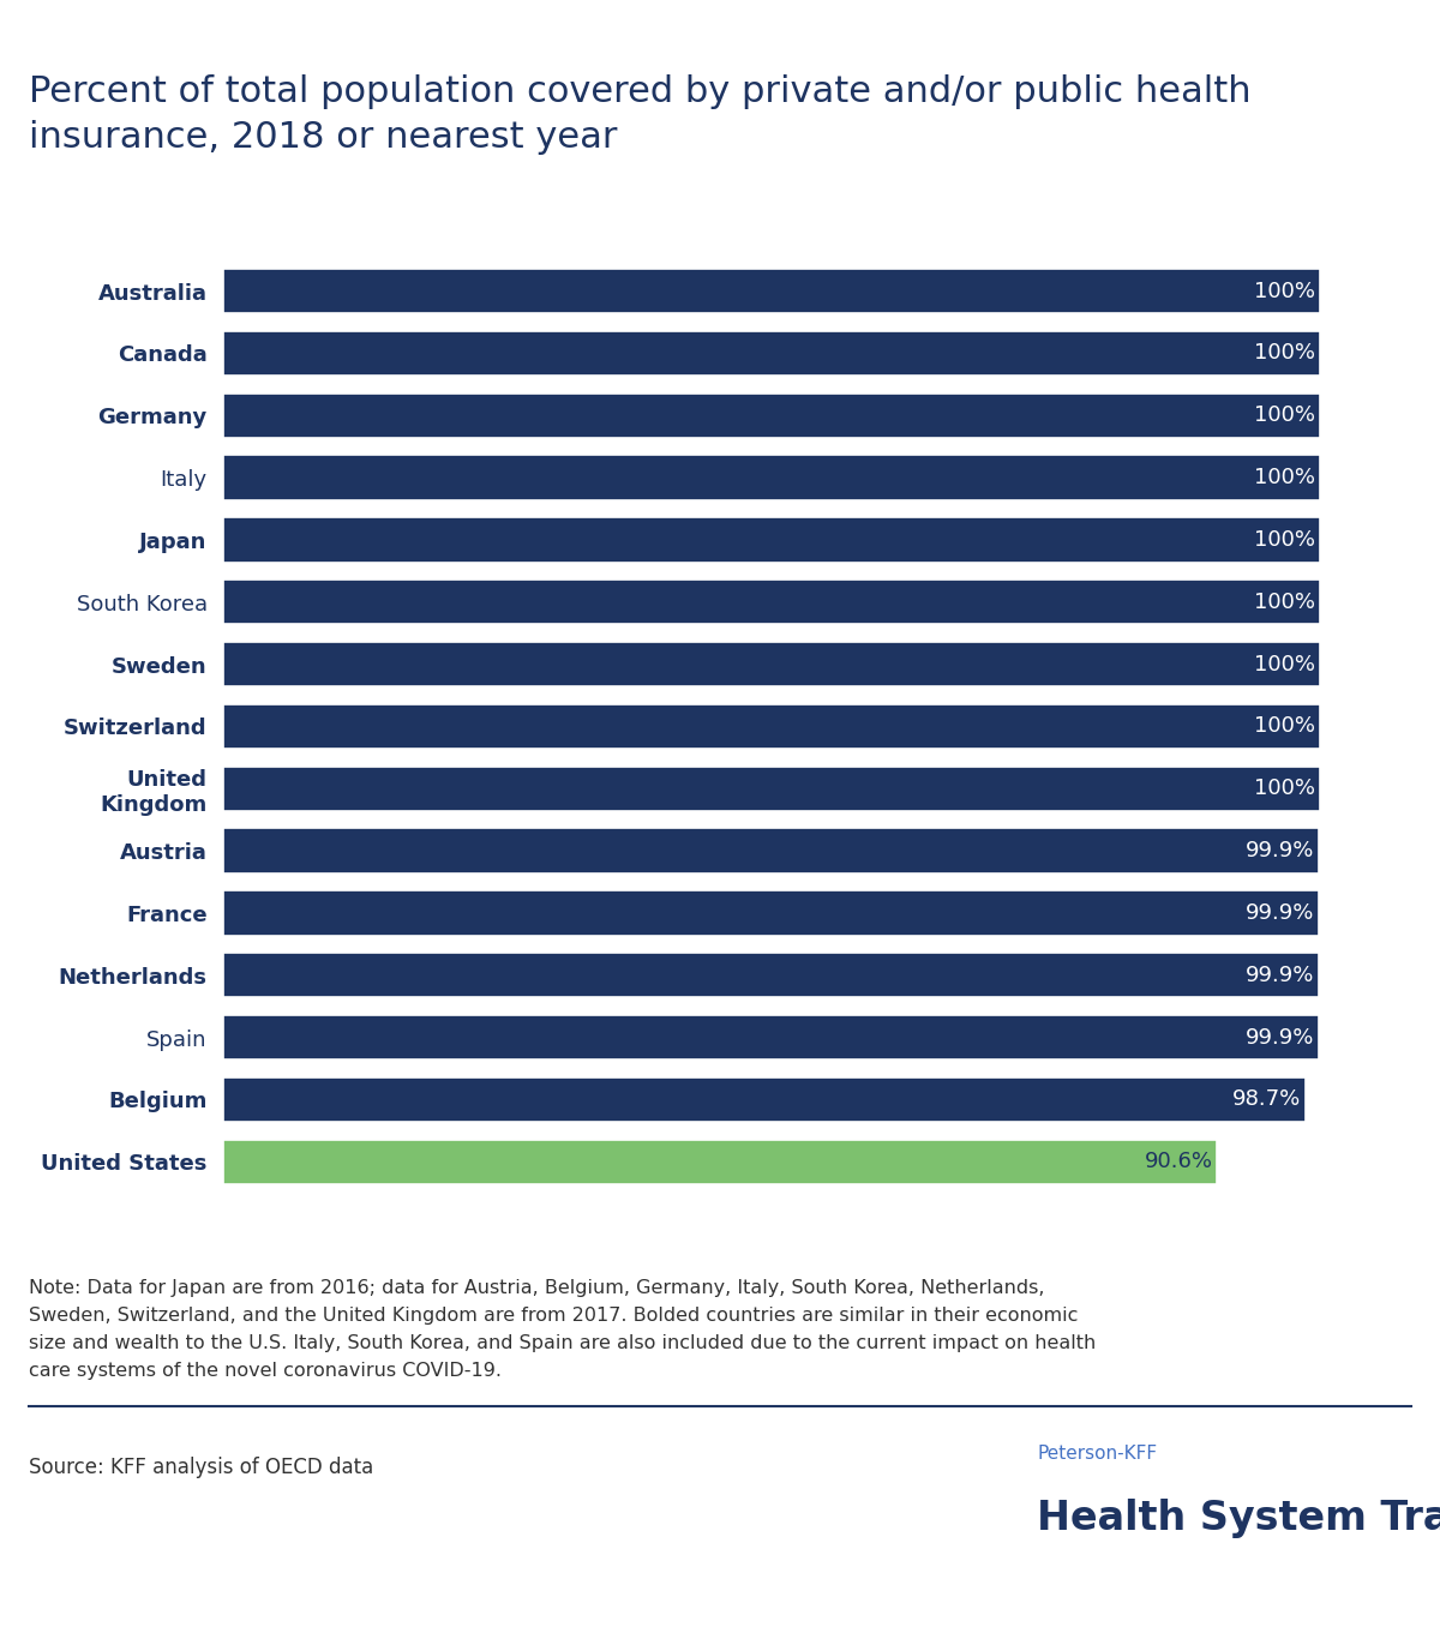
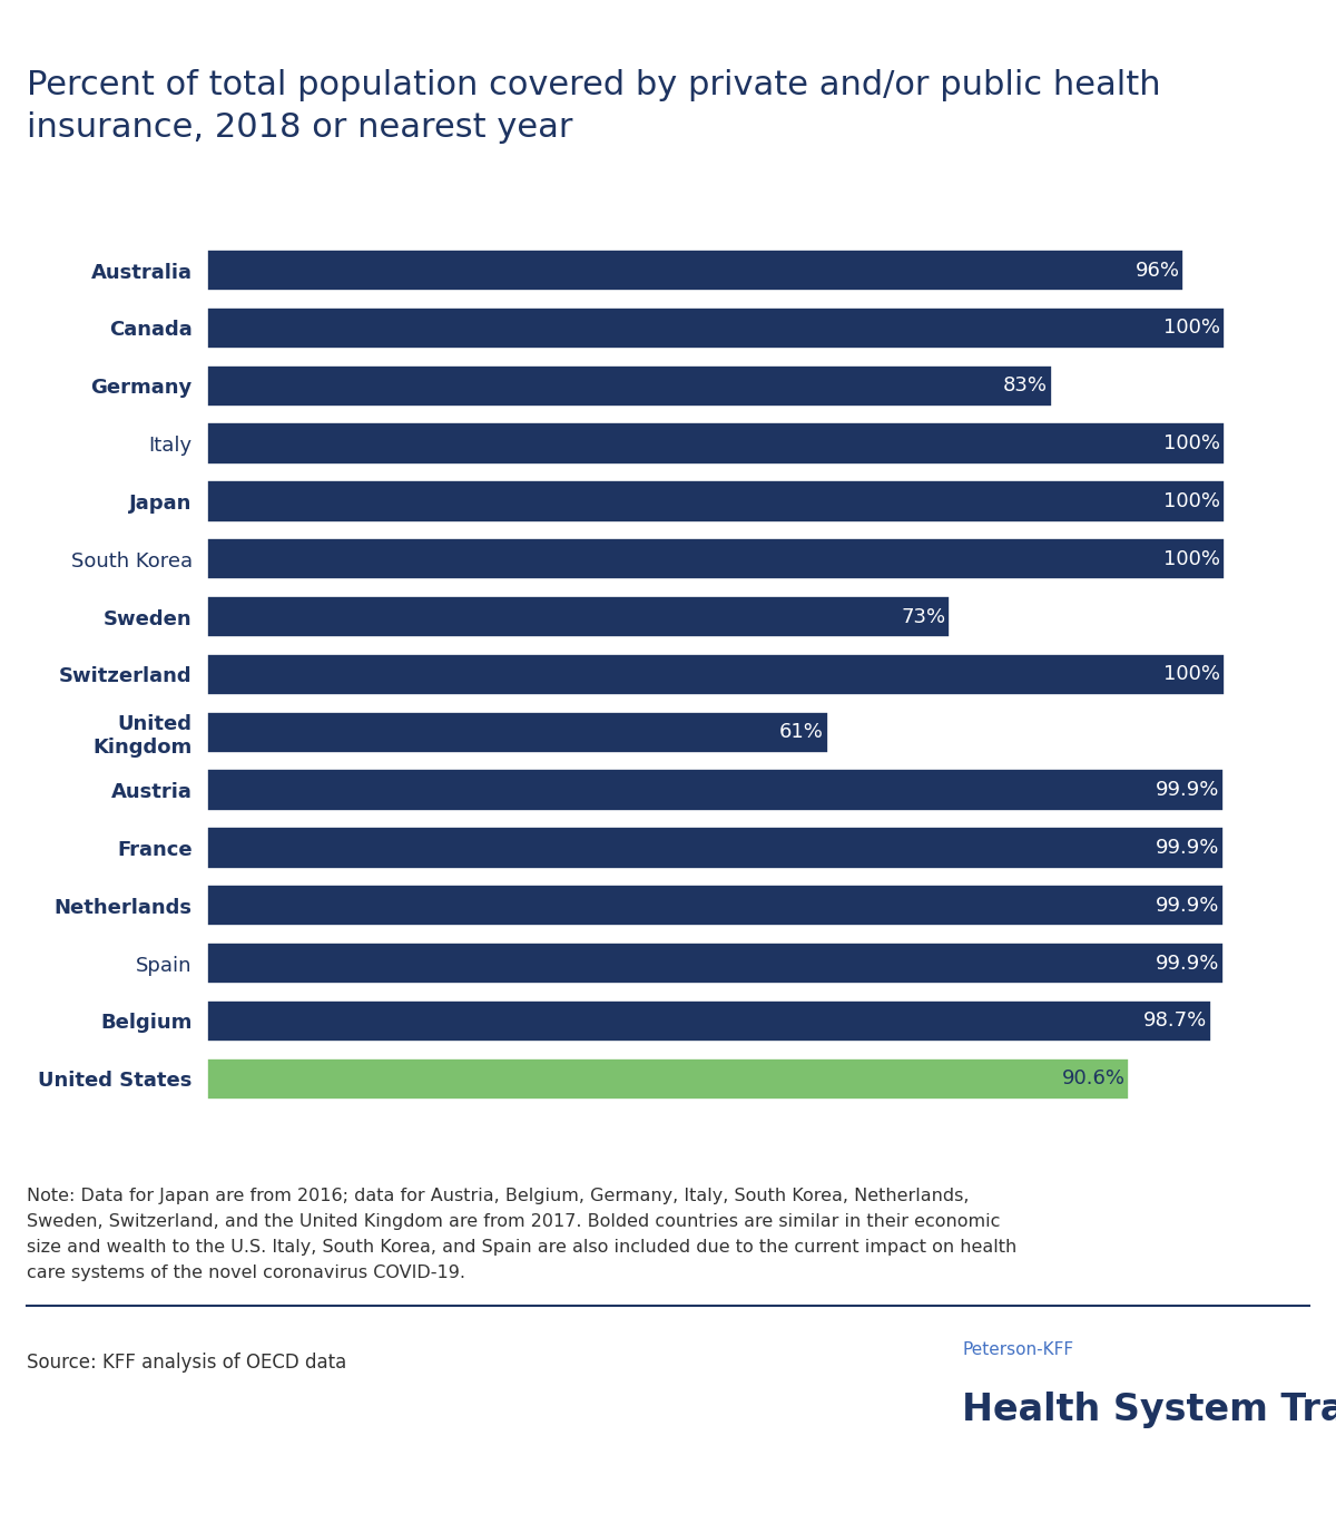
Australia: 100% -> 96%
Germany: 100% -> 83%
Sweden: 100% -> 73%
United Kingdom: 100% -> 61%
